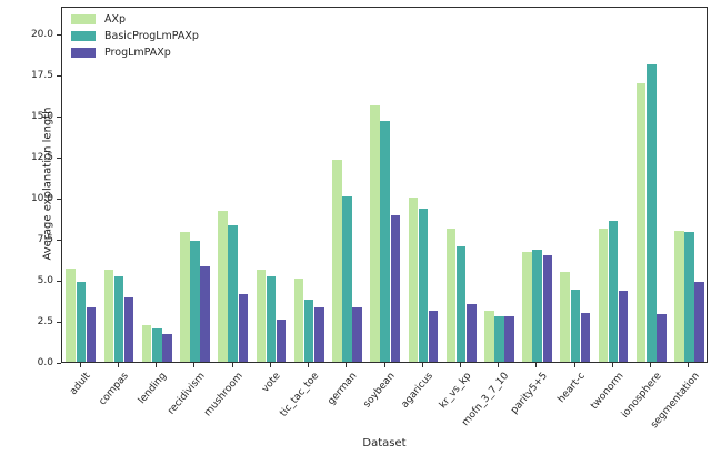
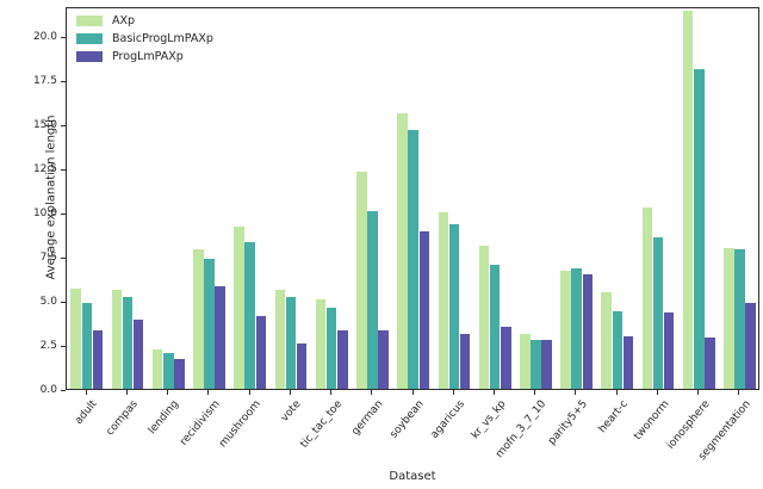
BasicProgLmPAXp/tic_tac_toe: 3.8 -> 4.6
AXp/twonorm: 8.1 -> 10.3
AXp/ionosphere: 17.0 -> 21.4
